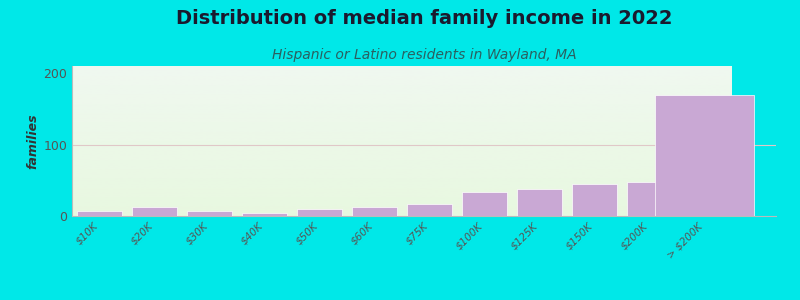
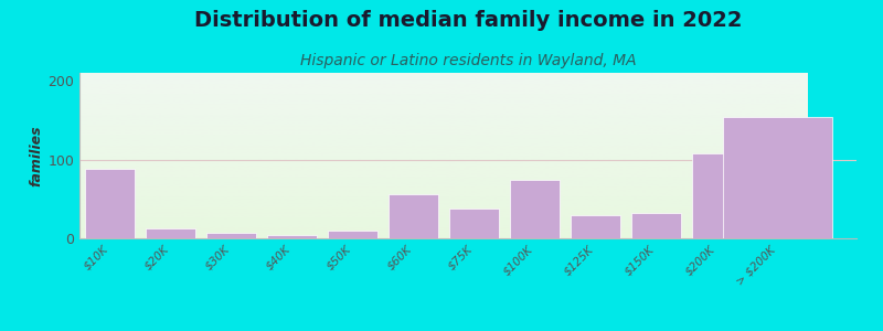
$10K: 7 -> 88
$60K: 13 -> 56
$75K: 17 -> 38
$100K: 33 -> 74
$125K: 38 -> 30
$150K: 45 -> 32
$200K: 47 -> 108
> $200K: 170 -> 154
